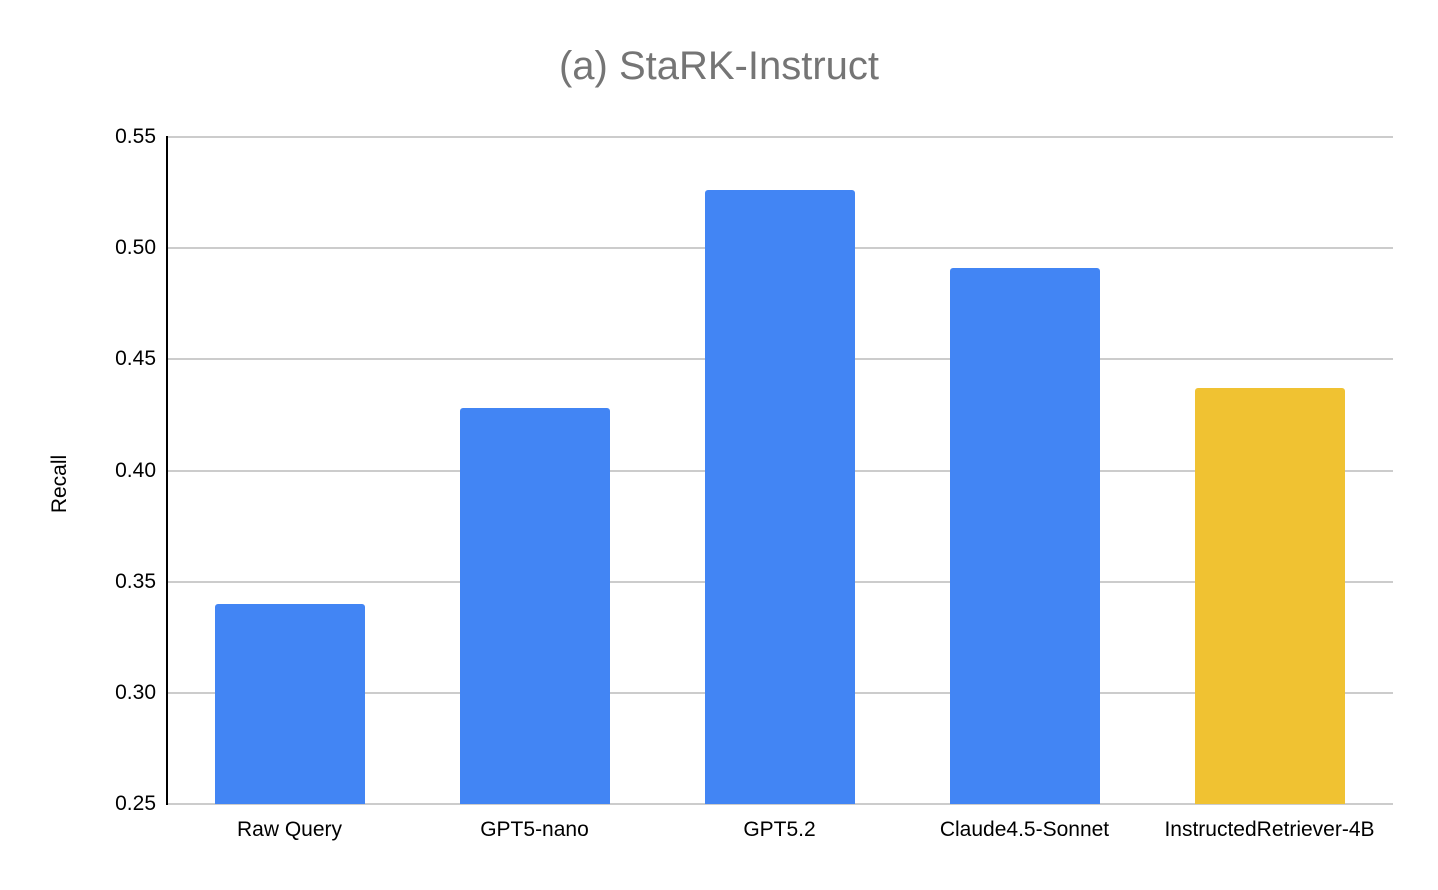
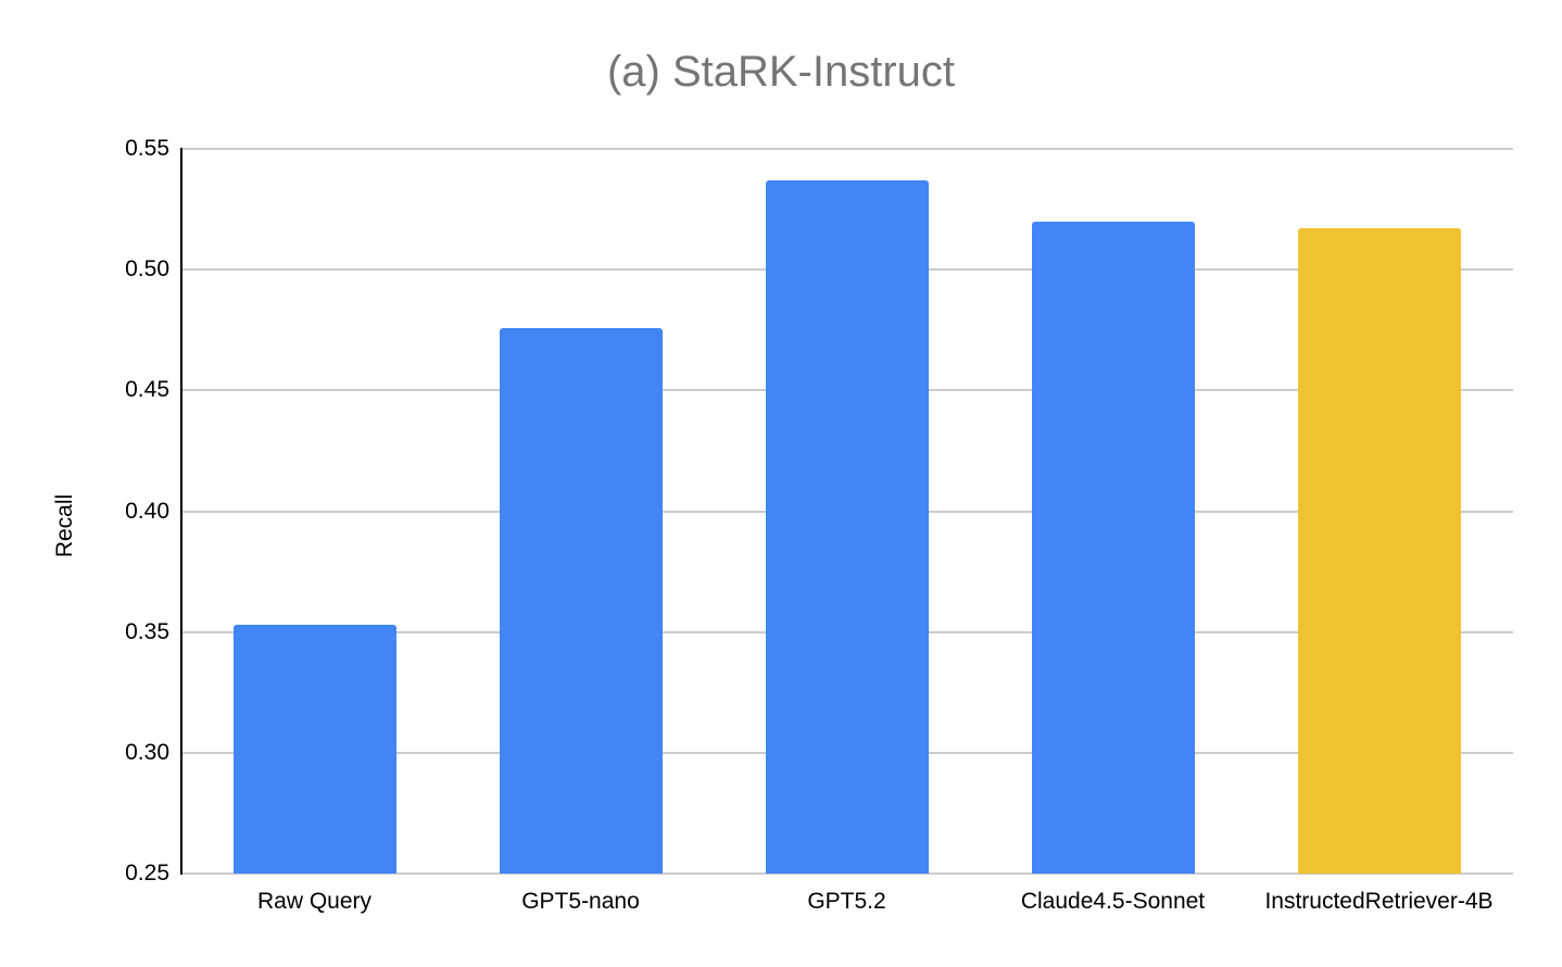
Raw Query: 0.340 -> 0.353
GPT5-nano: 0.428 -> 0.476
GPT5.2: 0.526 -> 0.537
Claude4.5-Sonnet: 0.491 -> 0.520
InstructedRetriever-4B: 0.437 -> 0.517
